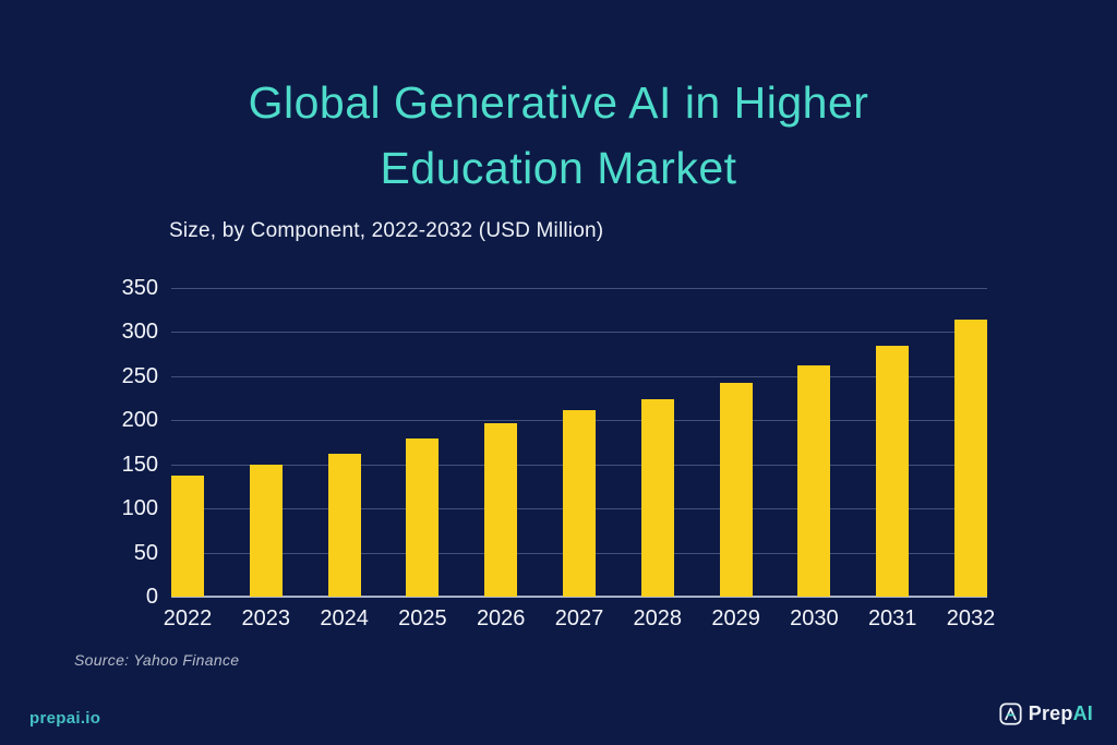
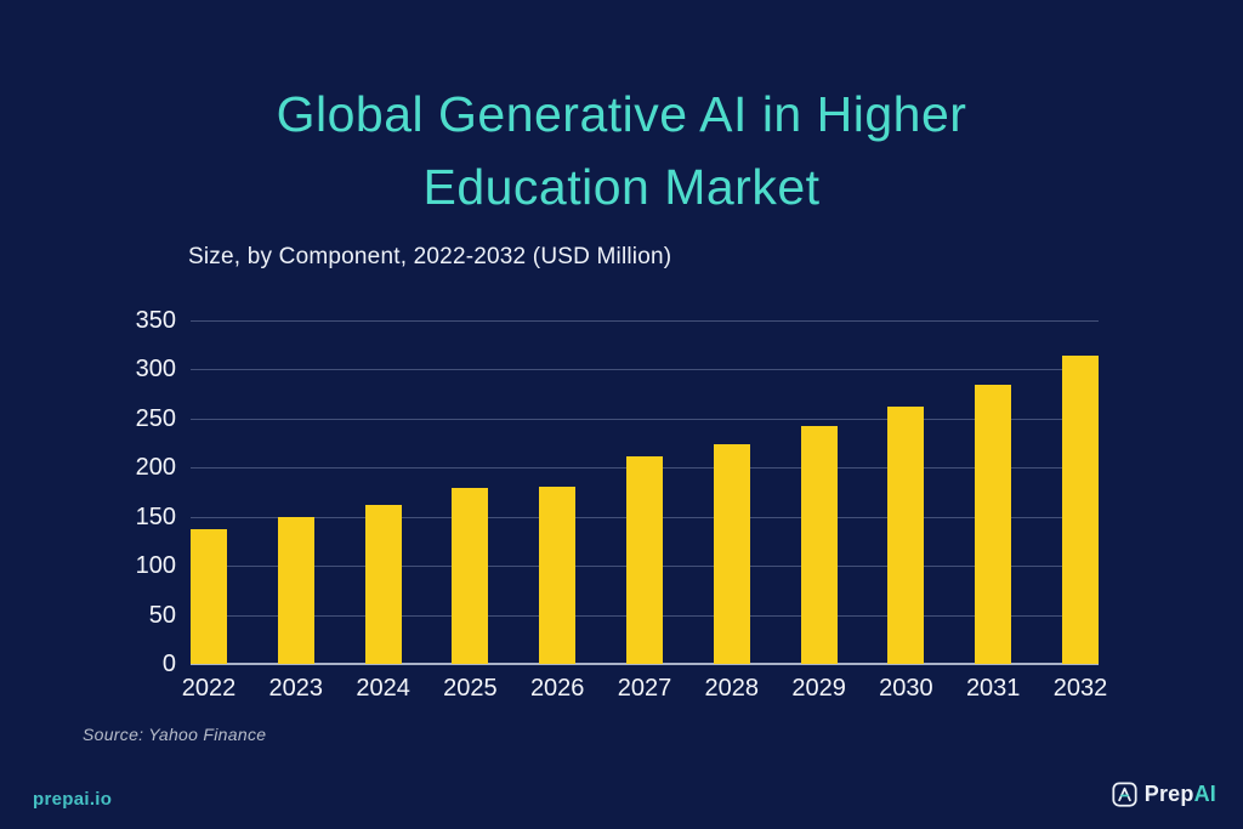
2026: 200 -> 180
